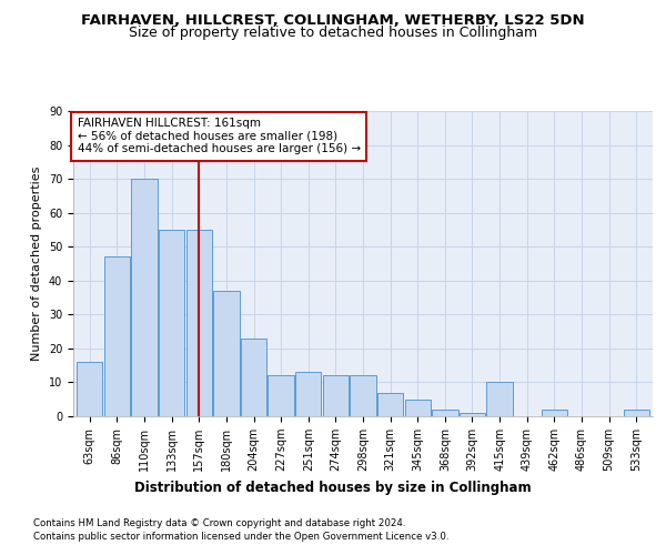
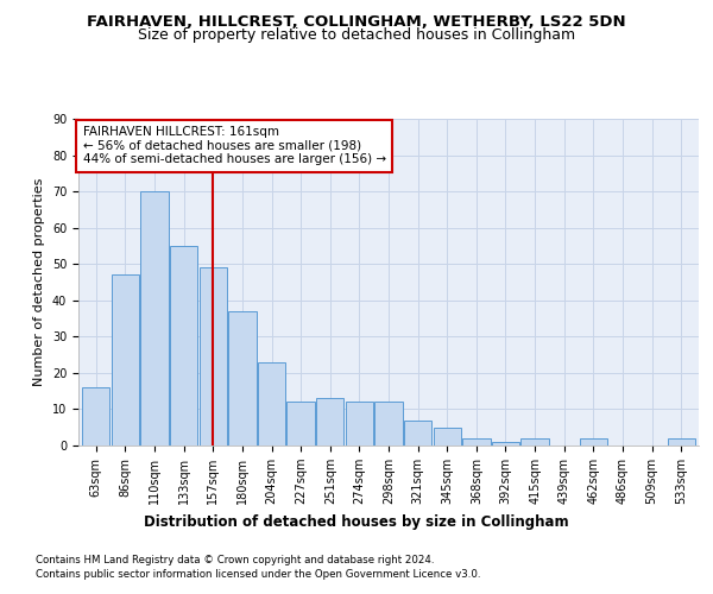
157sqm: 55 -> 49
415sqm: 10 -> 2
